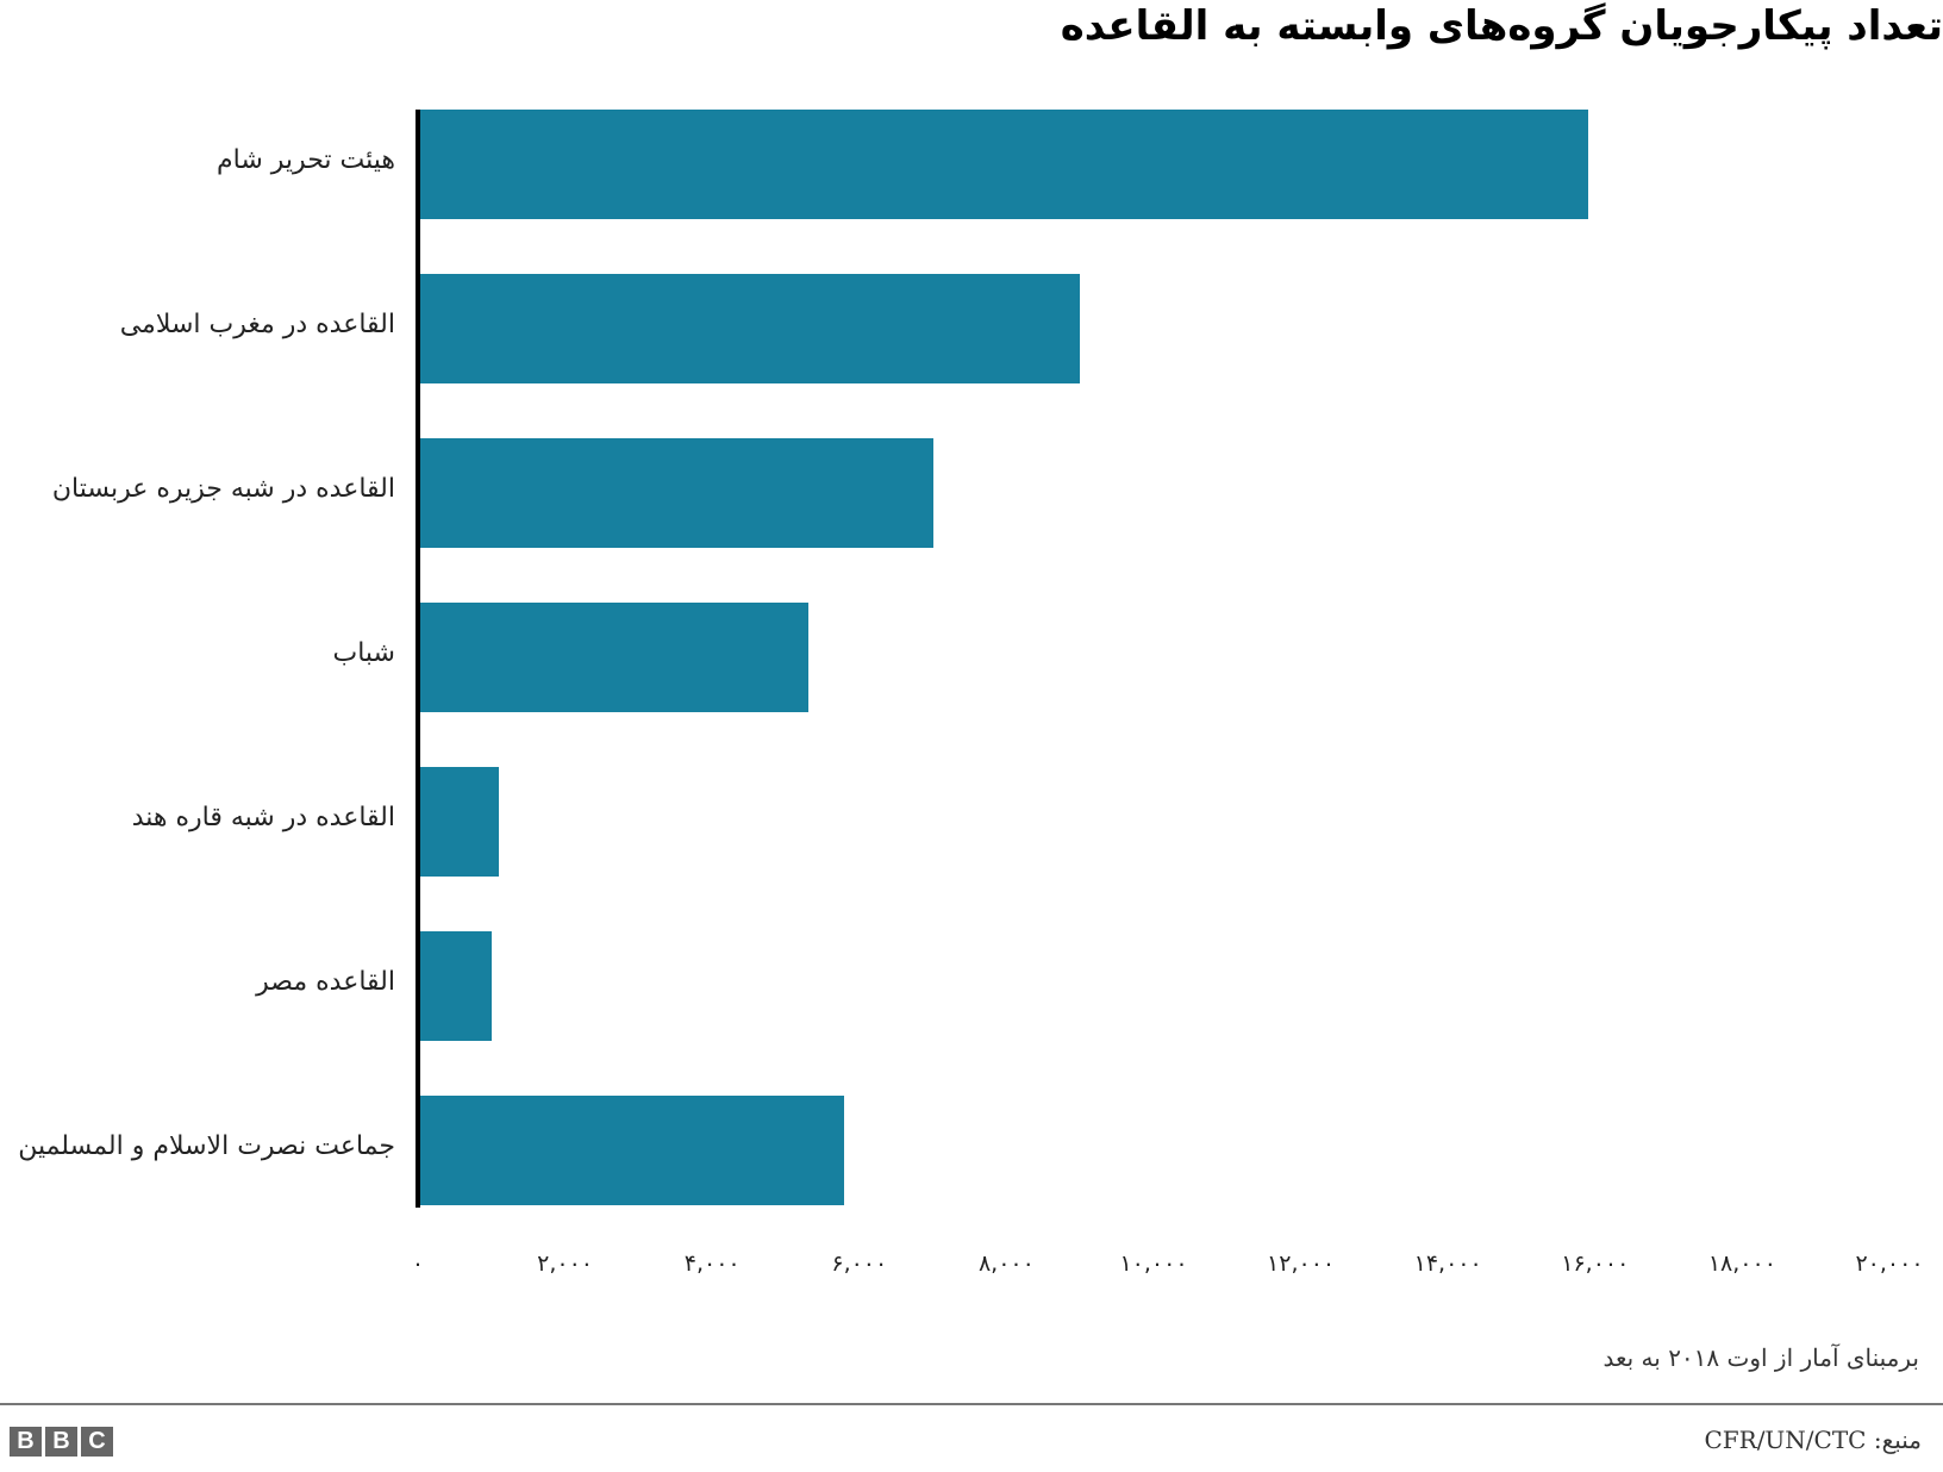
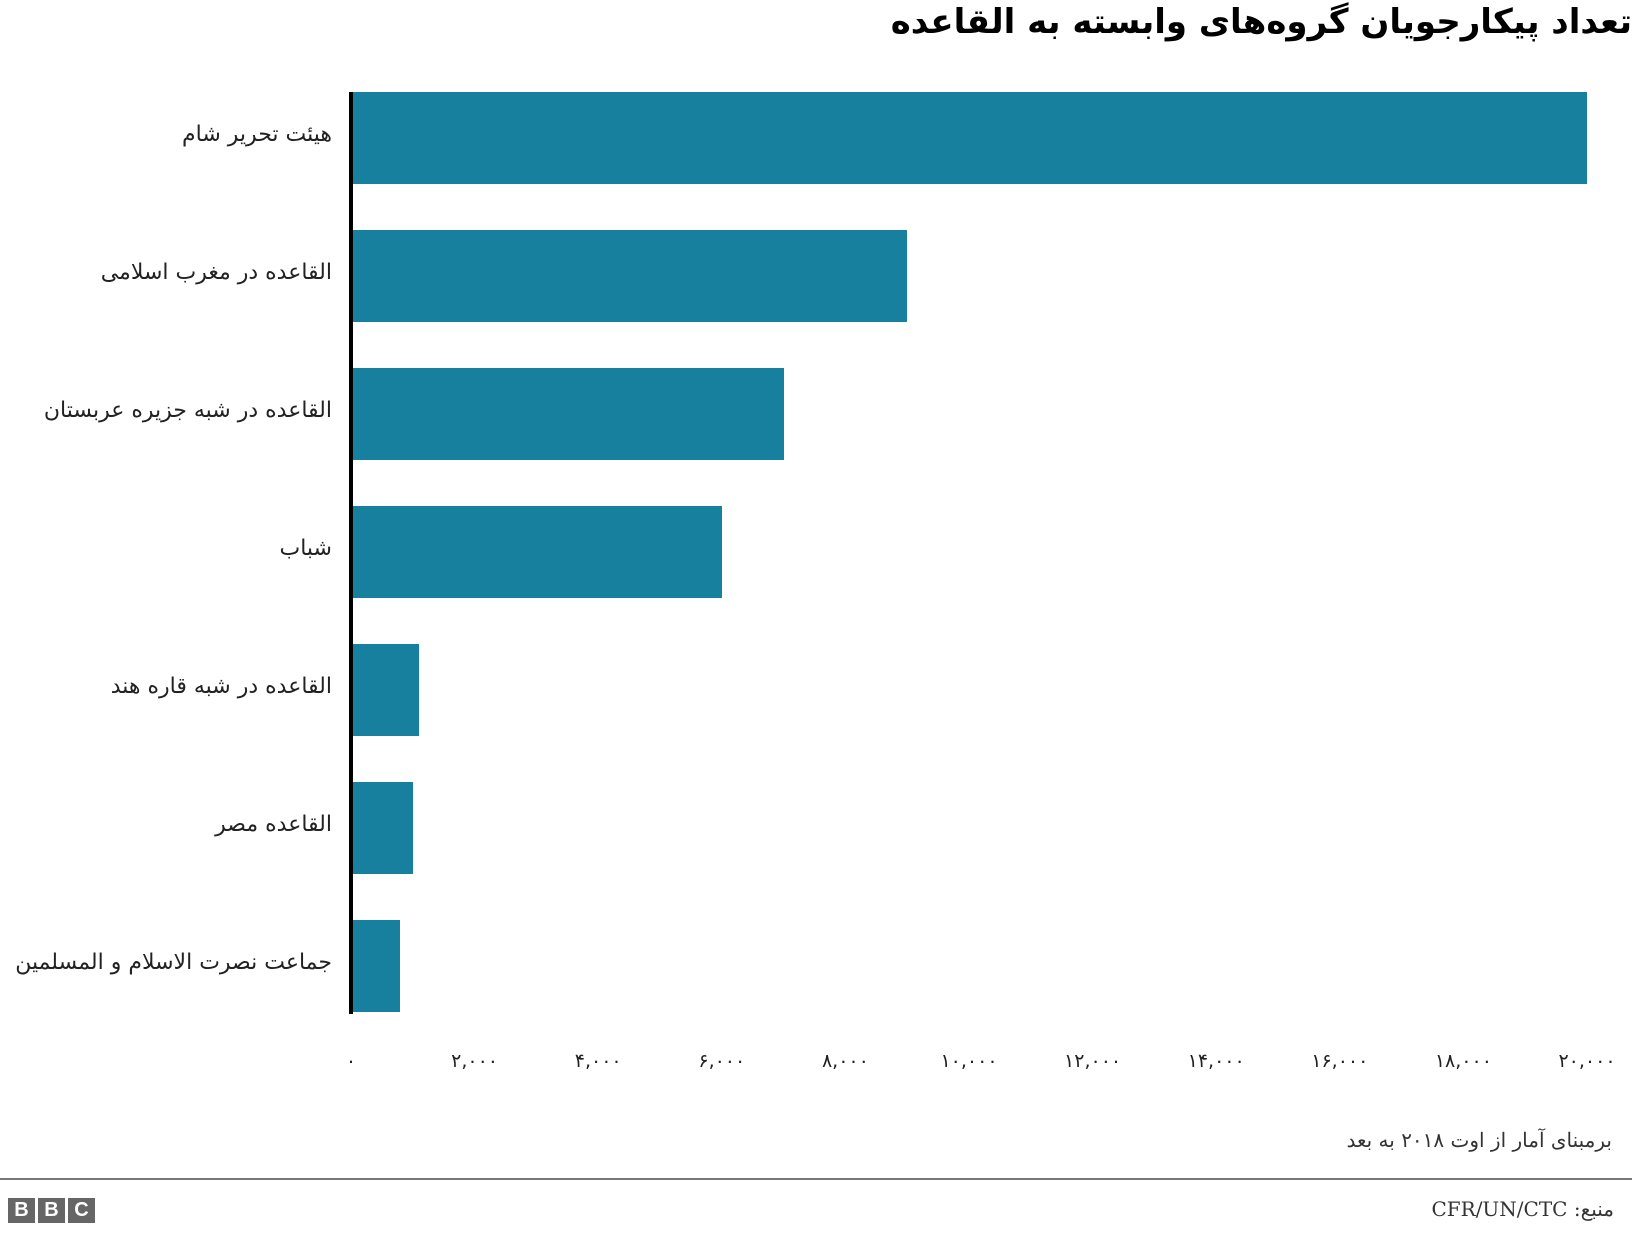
هیئت تحریر شام: 15900 -> 20000
شباب: 5300 -> 6000
جماعت نصرت الاسلام و المسلمین: 5800 -> 800
